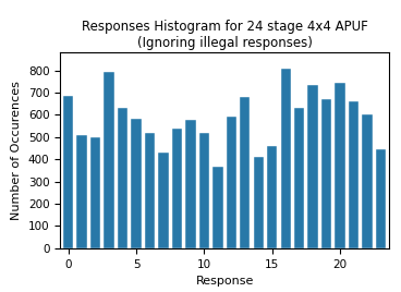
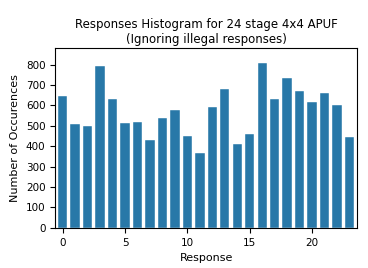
0: 685 -> 648
5: 580 -> 513
10: 520 -> 450
20: 745 -> 615
